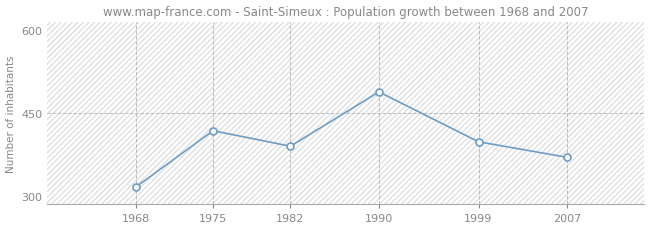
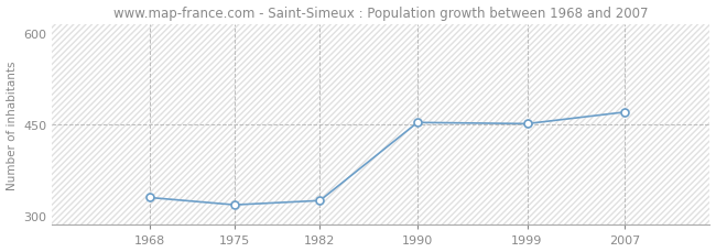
1968: 316 -> 330
1975: 418 -> 318
1982: 390 -> 325
1990: 488 -> 453
1999: 398 -> 451
2007: 370 -> 470
